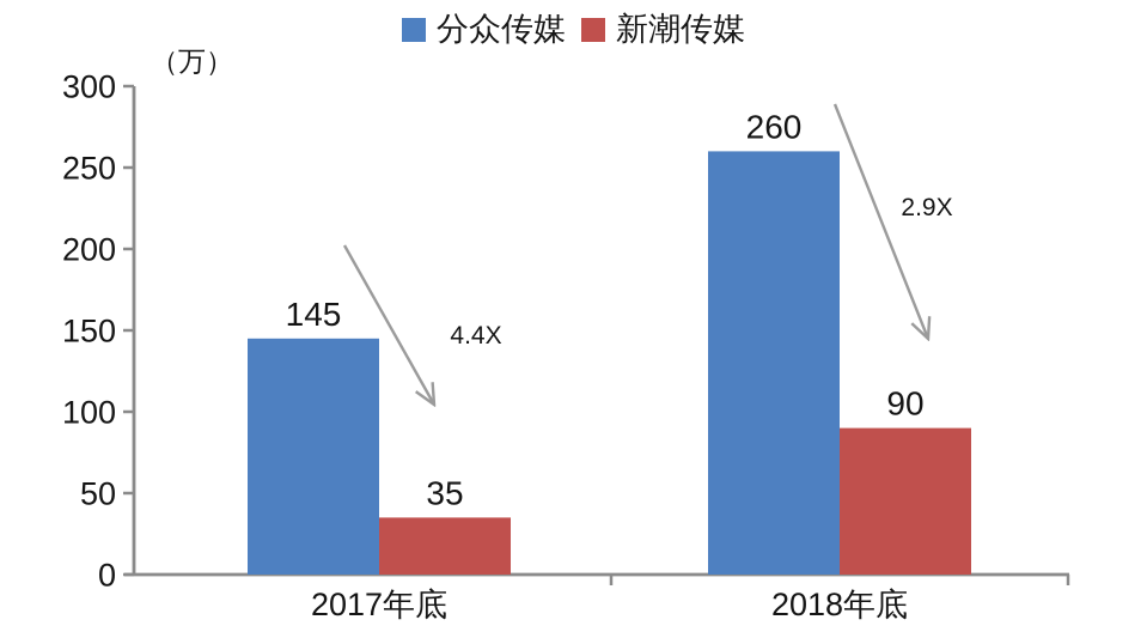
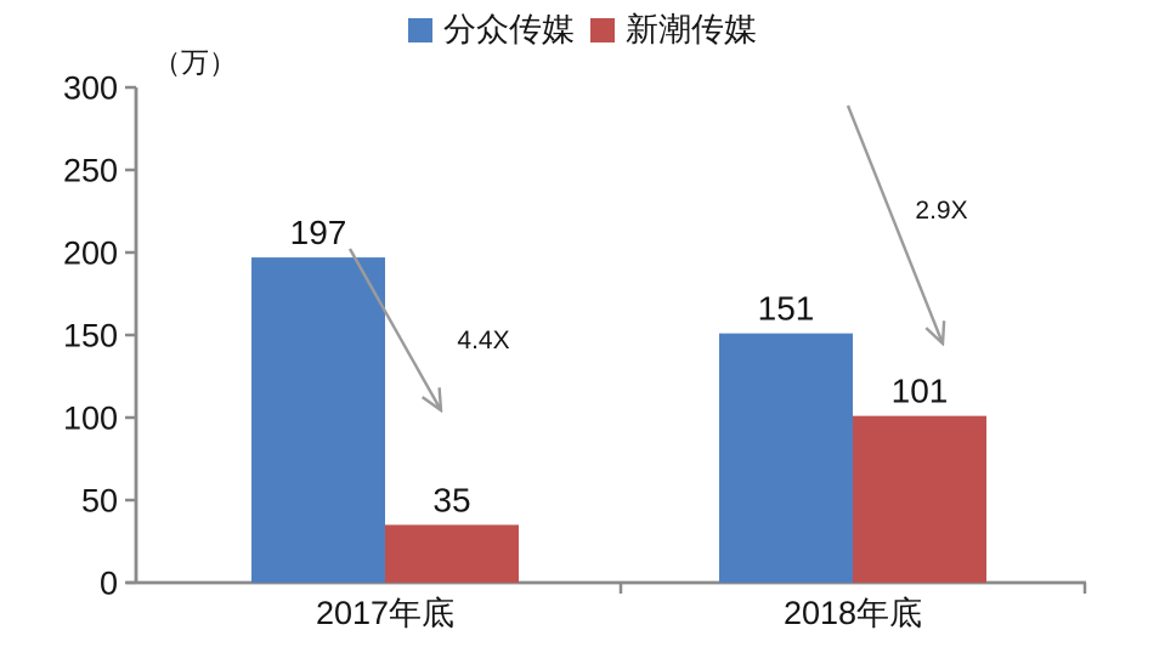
分众传媒/2017年底: 145 -> 197
分众传媒/2018年底: 260 -> 151
新潮传媒/2018年底: 90 -> 101
